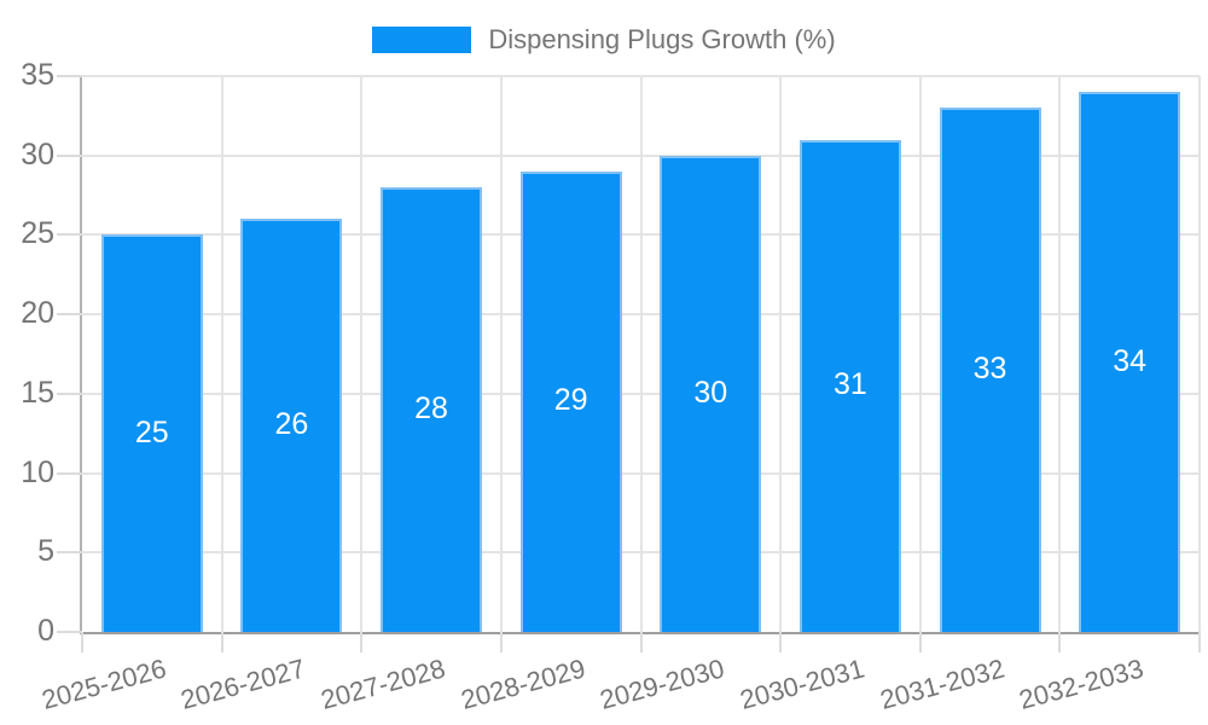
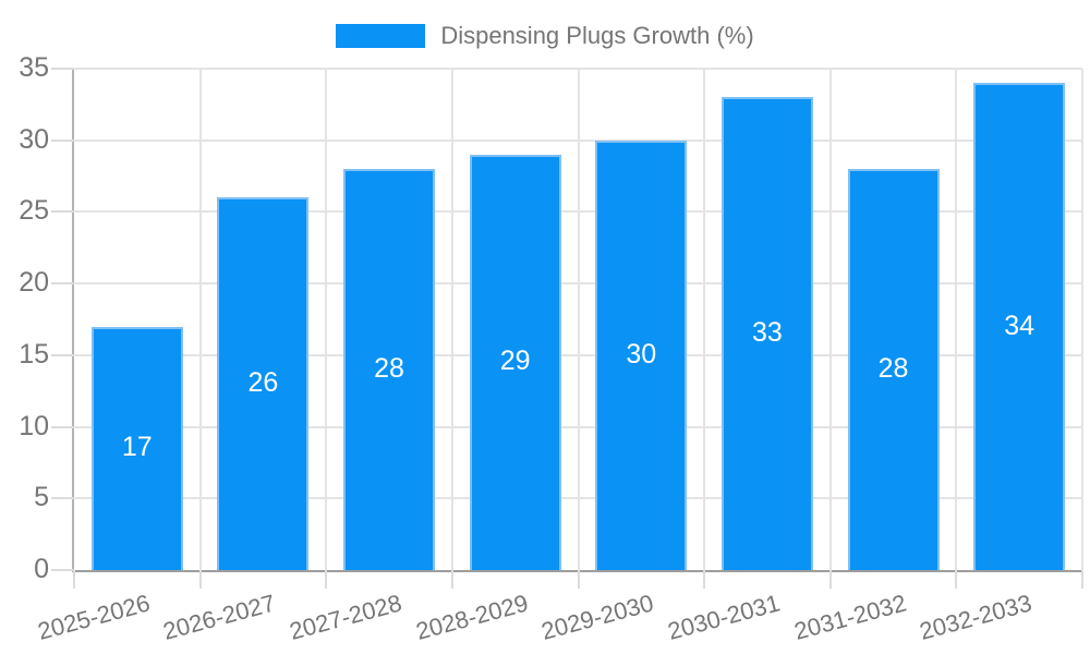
2025-2026: 25 -> 17
2030-2031: 31 -> 33
2031-2032: 33 -> 28
